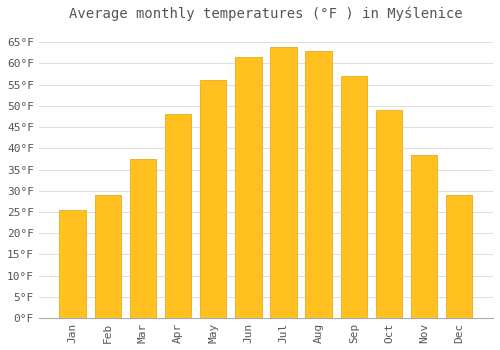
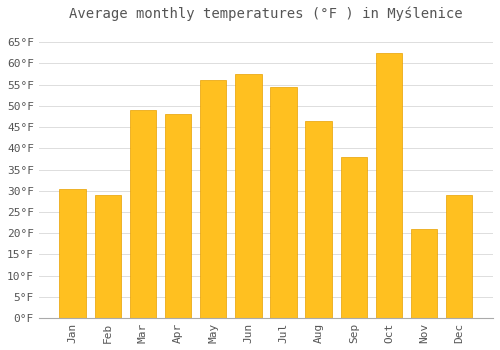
Jan: 25.5°F -> 30.5°F
Mar: 37.5°F -> 49.0°F
Jun: 61.5°F -> 57.5°F
Jul: 64.0°F -> 54.5°F
Aug: 63.0°F -> 46.5°F
Sep: 57.0°F -> 38.0°F
Oct: 49.0°F -> 62.5°F
Nov: 38.5°F -> 21.0°F
